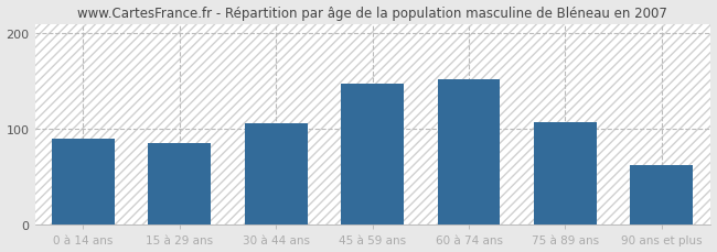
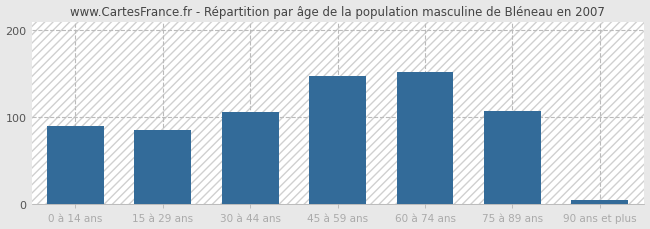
90 ans et plus: 62 -> 5
